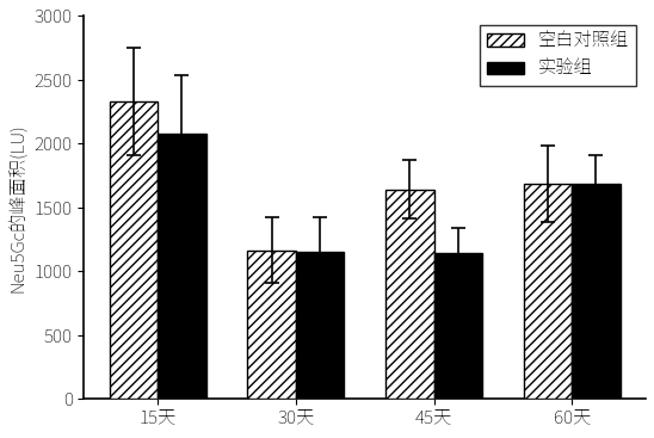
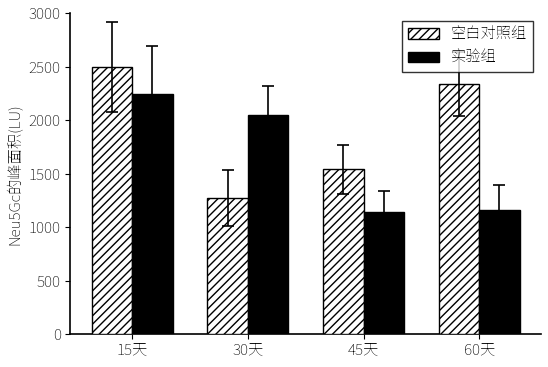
空白对照组/15天: 2330 -> 2500
实验组/15天: 2080 -> 2240
空白对照组/30天: 1160 -> 1270
实验组/30天: 1150 -> 2050
空白对照组/45天: 1640 -> 1540
空白对照组/60天: 1680 -> 2340
实验组/60天: 1680 -> 1160
